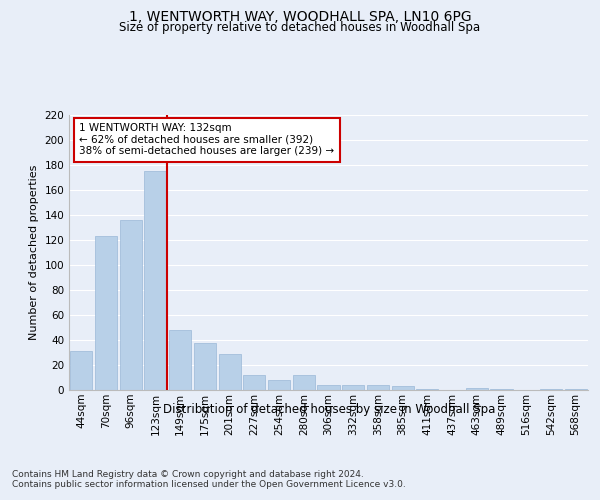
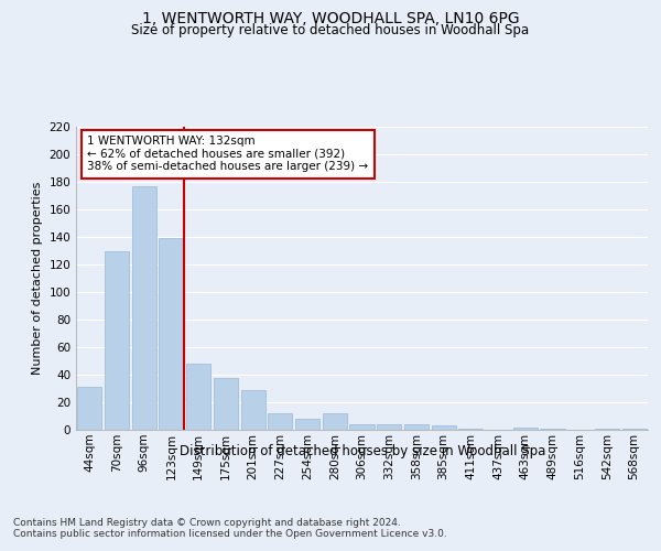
70sqm: 123 -> 130
96sqm: 136 -> 177
123sqm: 175 -> 139
